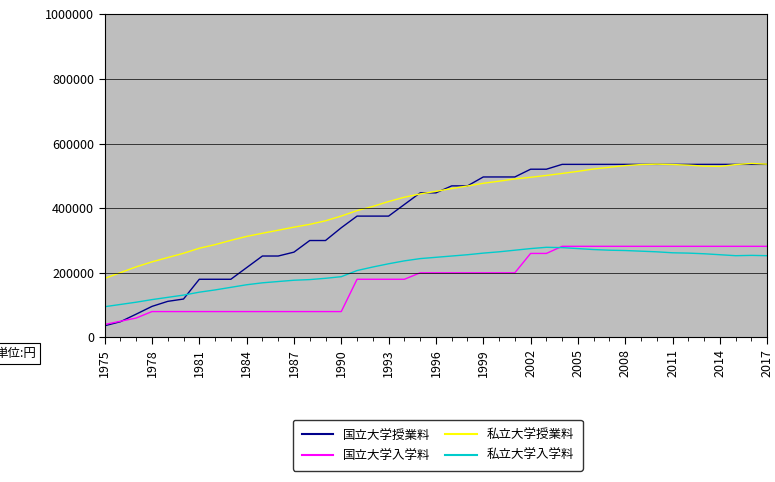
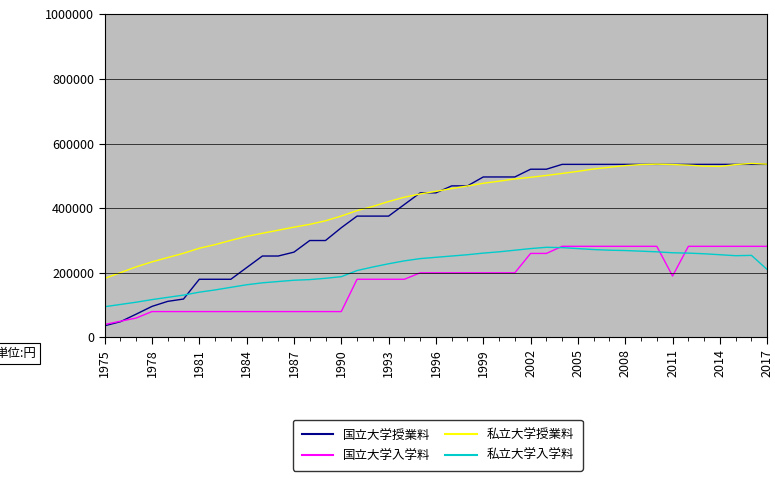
国立大学入学料/2011: 282000 -> 190000
私立大学入学料/2017: 253000 -> 210000
